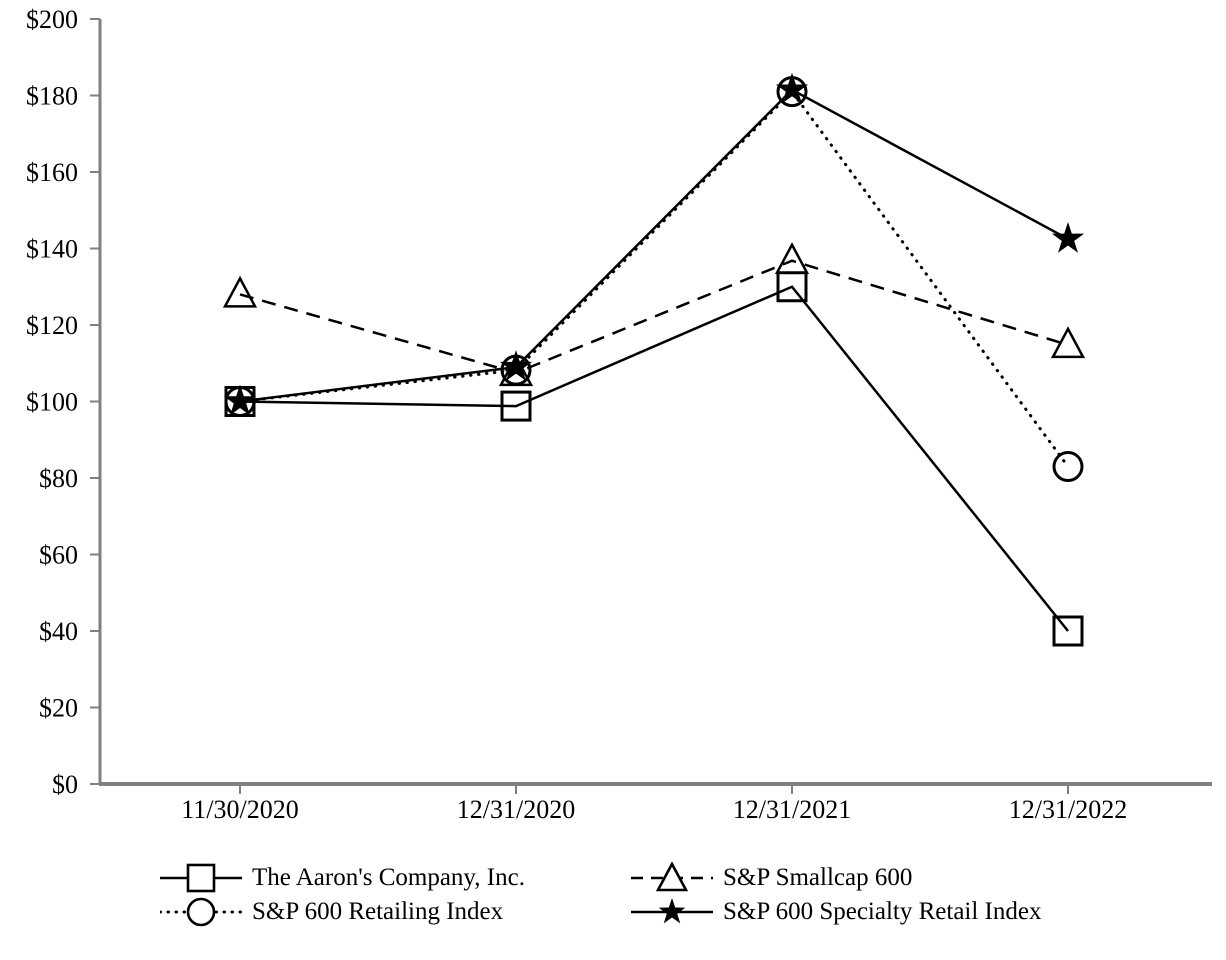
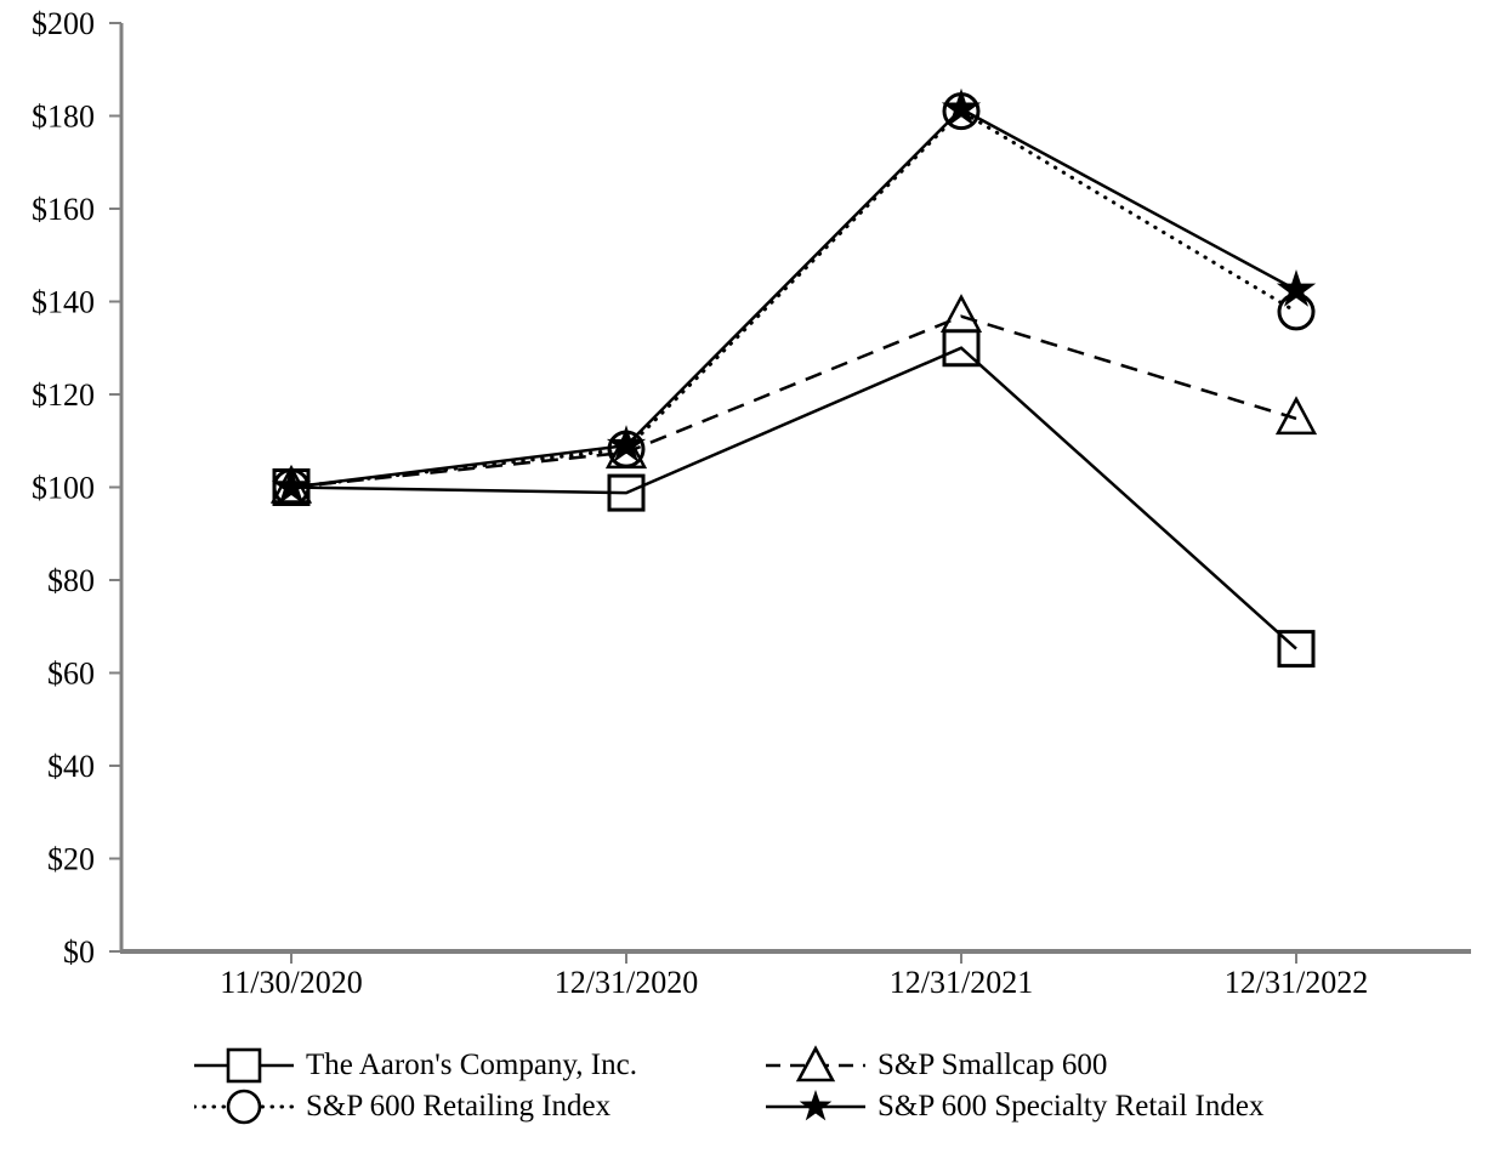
S&P Smallcap 600/11/30/2020: $128 -> $100
The Aaron's Company, Inc./12/31/2022: $40 -> $65
S&P 600 Retailing Index/12/31/2022: $83 -> $138
